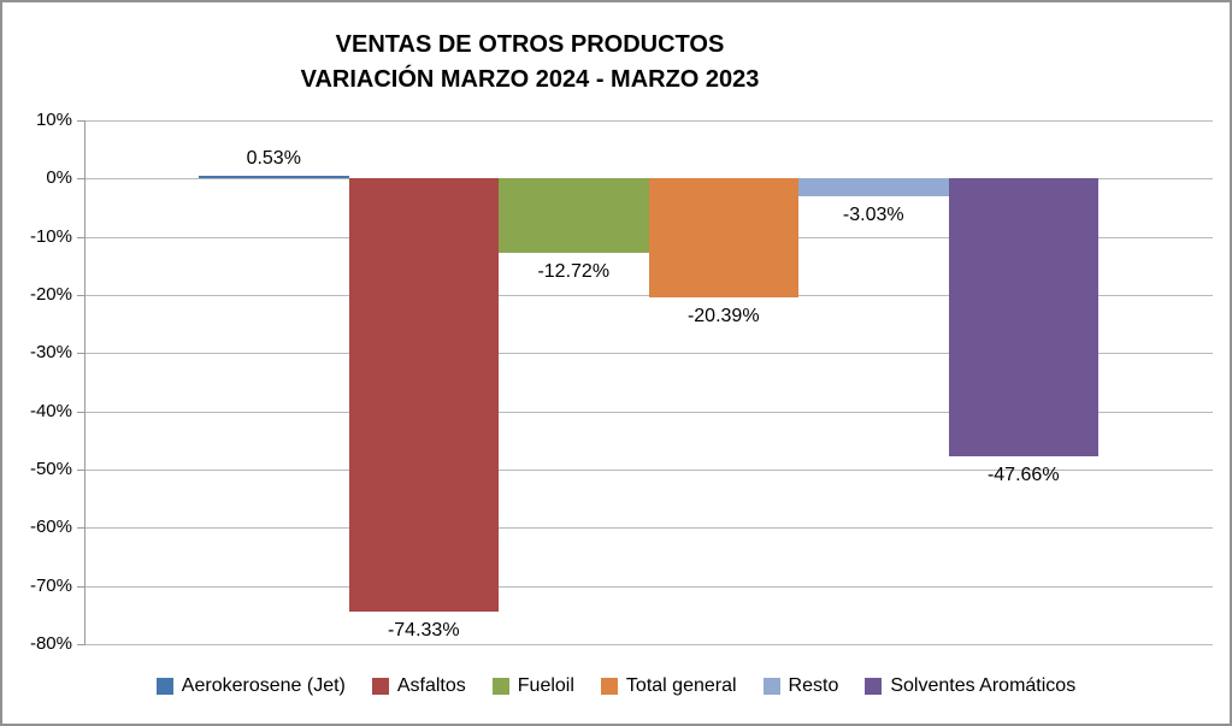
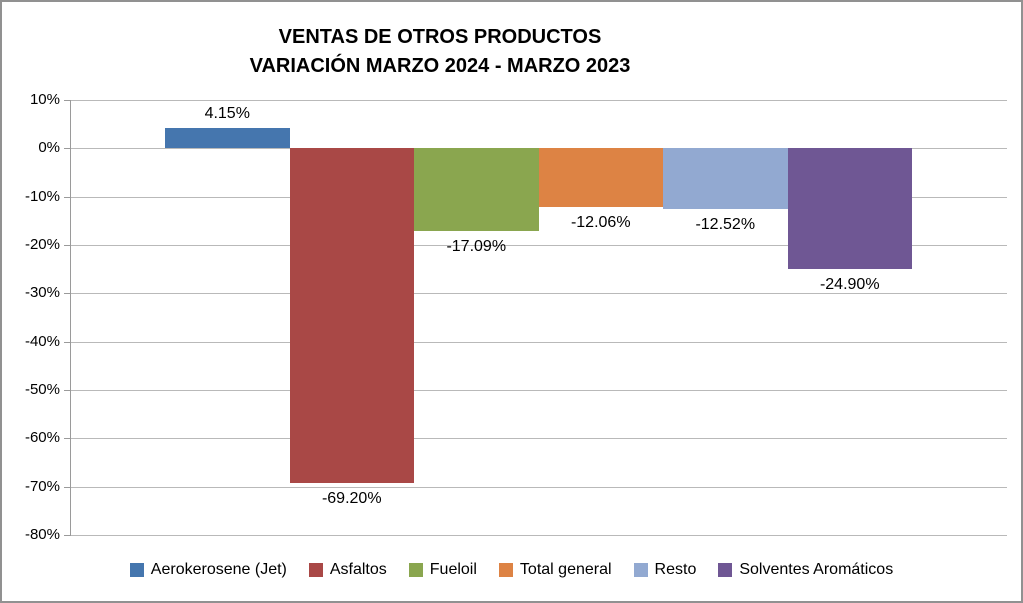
Aerokerosene (Jet): 0.53% -> 4.15%
Asfaltos: -74.33% -> -69.20%
Fueloil: -12.72% -> -17.09%
Total general: -20.39% -> -12.06%
Resto: -3.03% -> -12.52%
Solventes Aromáticos: -47.66% -> -24.90%
